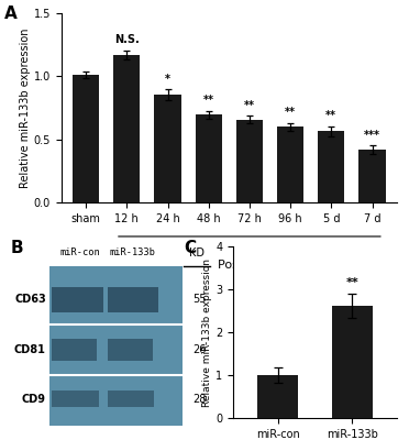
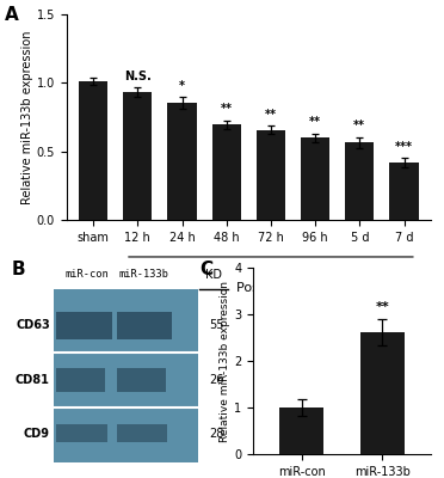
12 h: 1.17 -> 0.93
